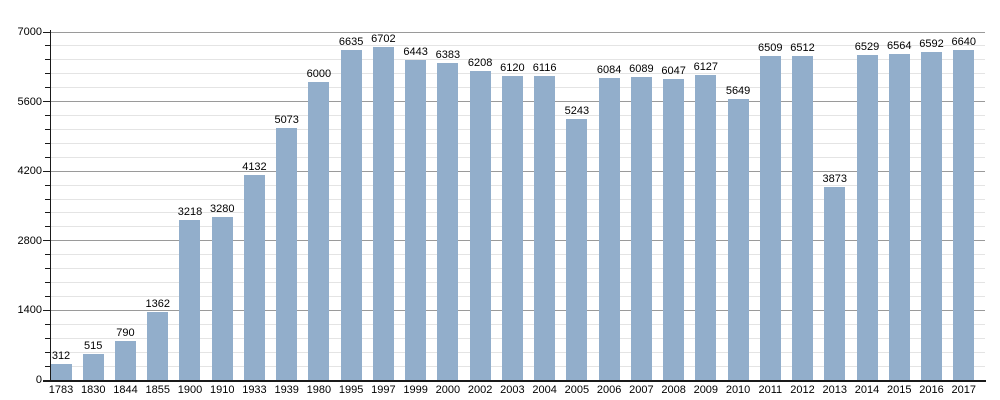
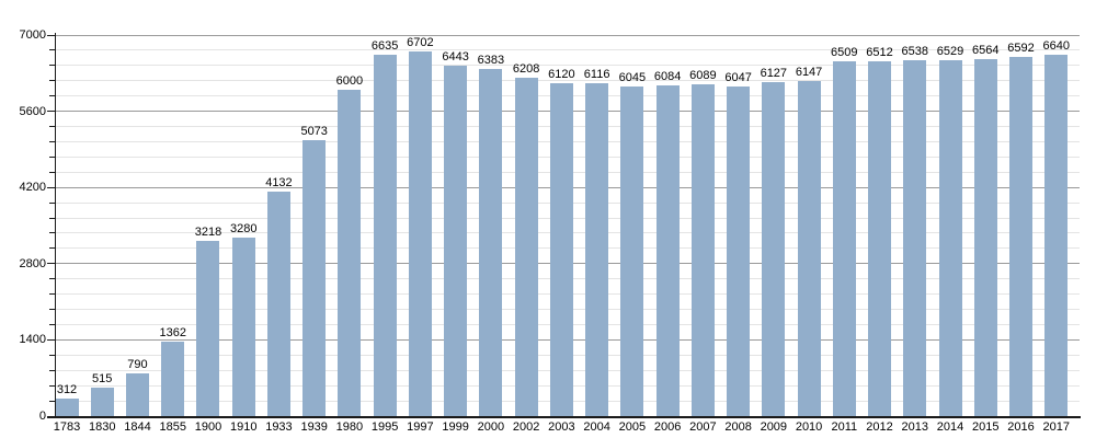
2005: 5243 -> 6045
2010: 5649 -> 6147
2013: 3873 -> 6538
